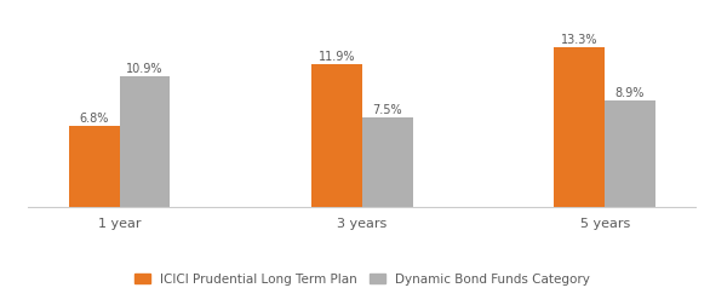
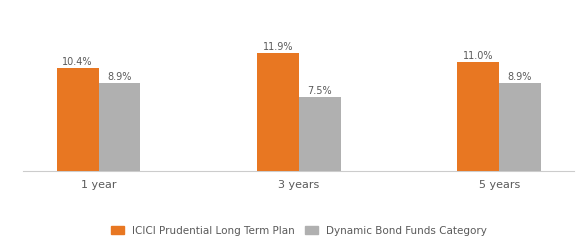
ICICI Prudential Long Term Plan/1 year: 6.8% -> 10.4%
Dynamic Bond Funds Category/1 year: 10.9% -> 8.9%
ICICI Prudential Long Term Plan/5 years: 13.3% -> 11.0%
